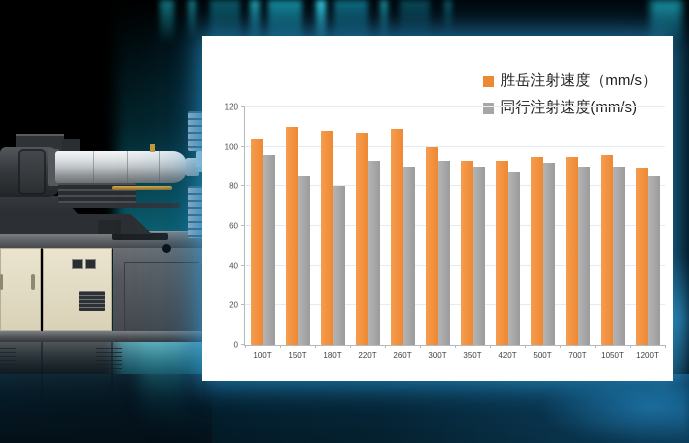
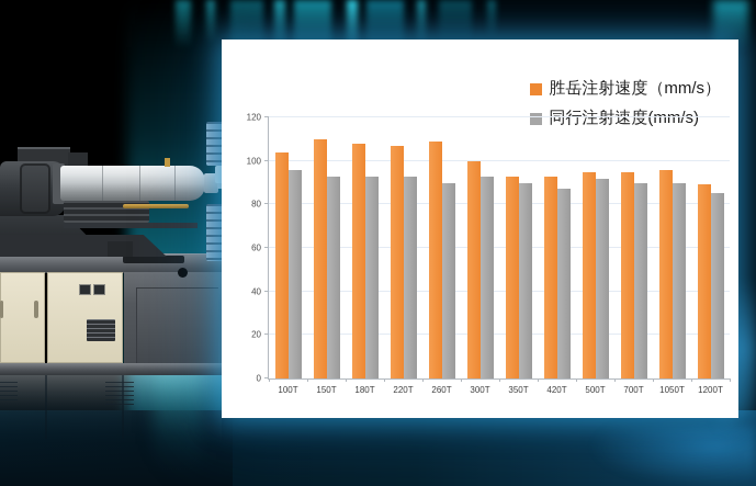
同行注射速度(mm/s)/150T: 85 -> 93
同行注射速度(mm/s)/180T: 80 -> 93
